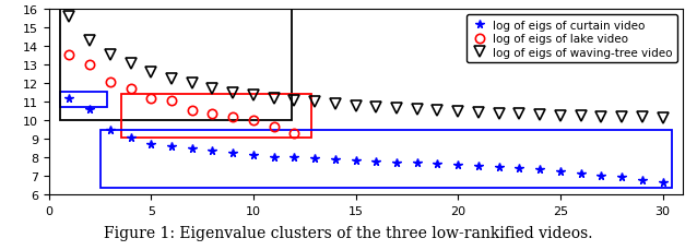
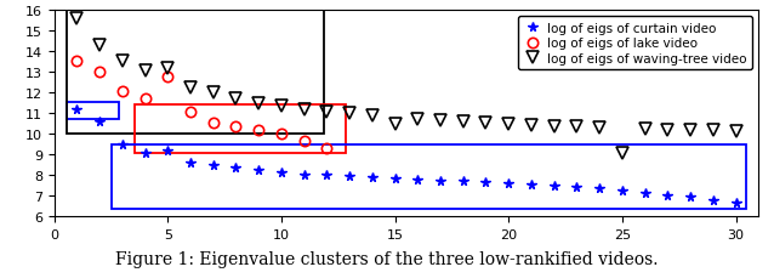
log of eigs of curtain video/5: 8.8 -> 9.2
log of eigs of lake video/5: 11.2 -> 12.8
log of eigs of waving-tree video/5: 12.6 -> 13.2
log of eigs of waving-tree video/15: 10.8 -> 10.5
log of eigs of waving-tree video/25: 10.3 -> 9.1
